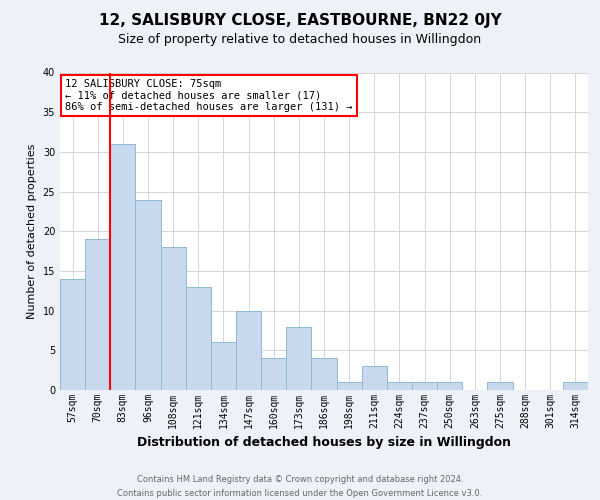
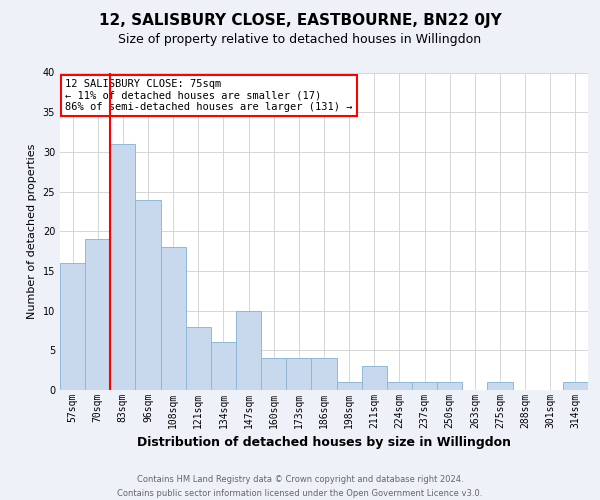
57sqm: 14 -> 16
121sqm: 13 -> 8
173sqm: 8 -> 4
